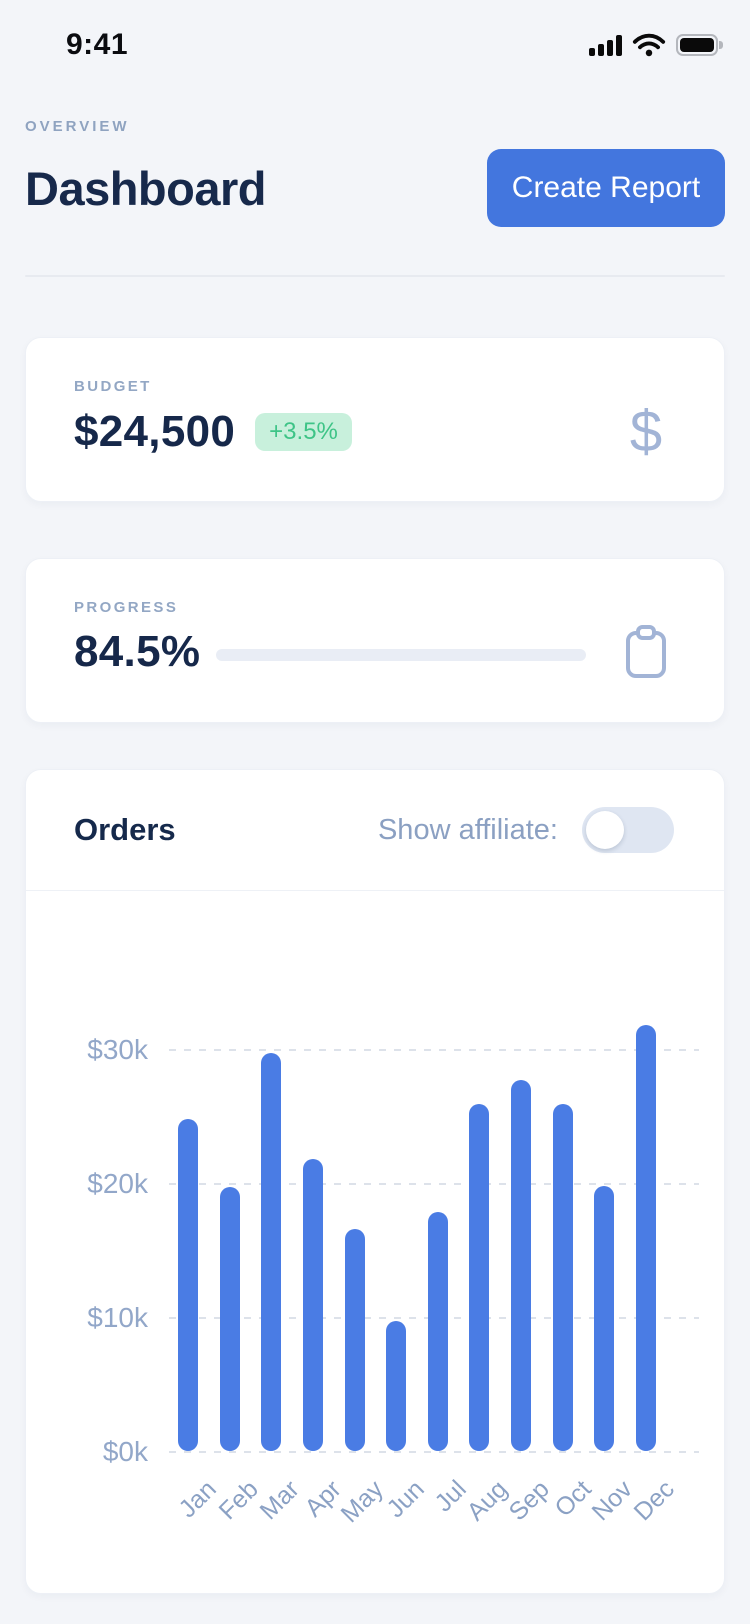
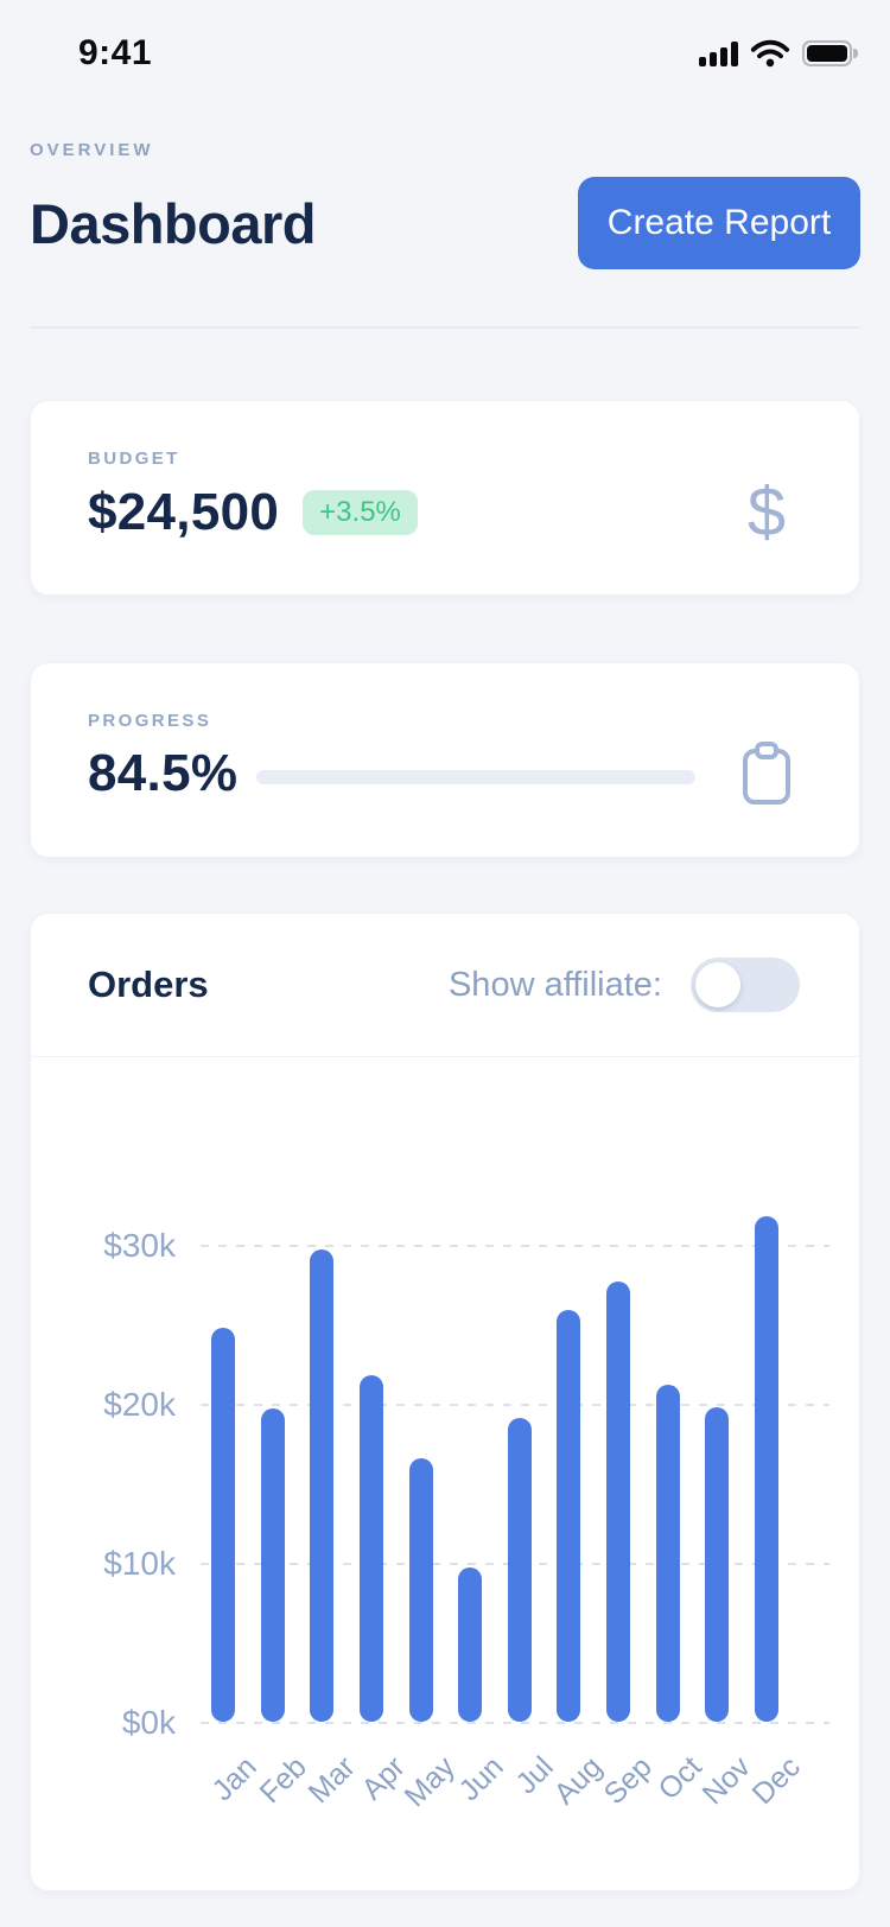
Jul: $17.8k -> $19.1k
Oct: $25.9k -> $21.2k
